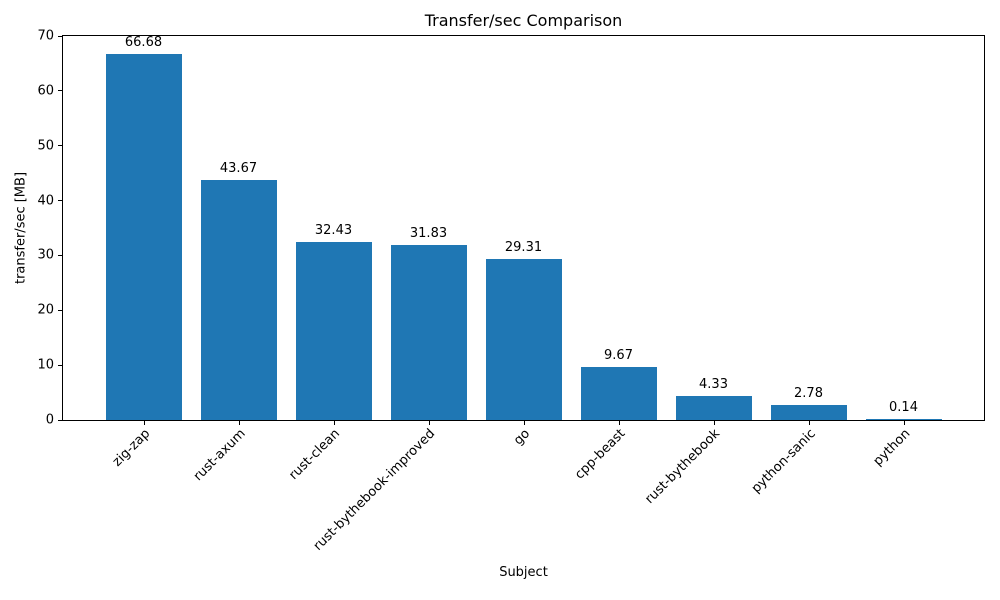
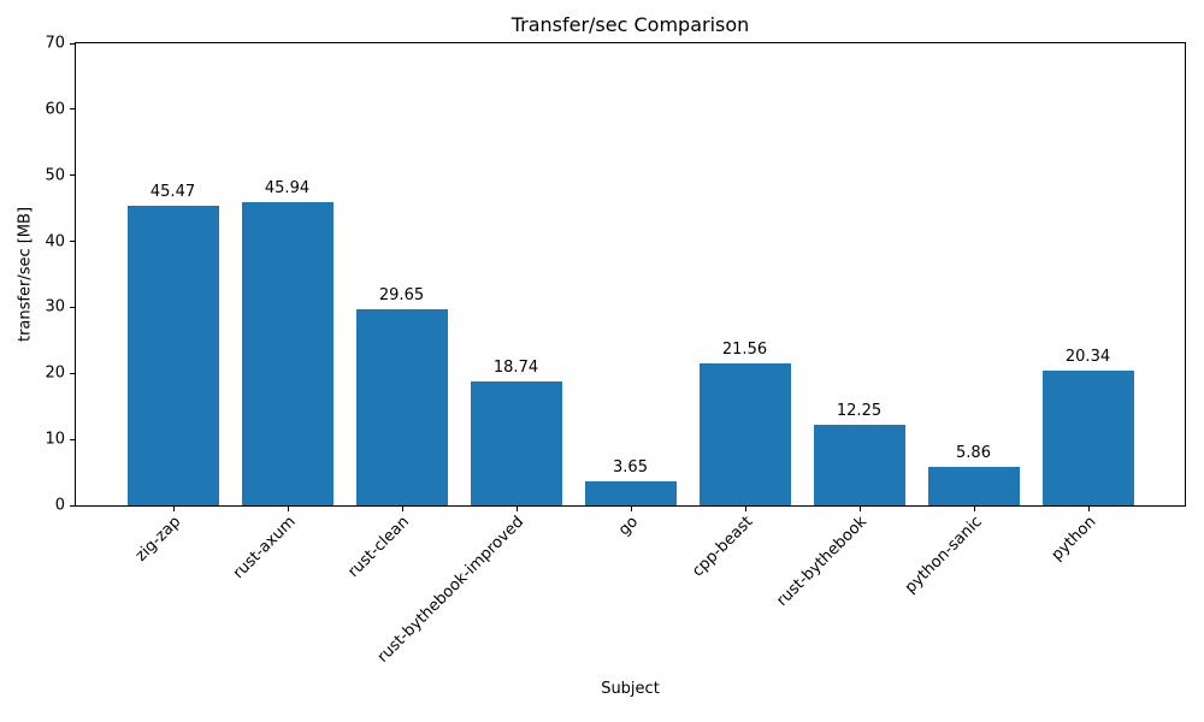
zig-zap: 66.68 -> 45.47
rust-axum: 43.67 -> 45.94
rust-clean: 32.43 -> 29.65
rust-bythebook-improved: 31.83 -> 18.74
go: 29.31 -> 3.65
cpp-beast: 9.67 -> 21.56
rust-bythebook: 4.33 -> 12.25
python-sanic: 2.78 -> 5.86
python: 0.14 -> 20.34
